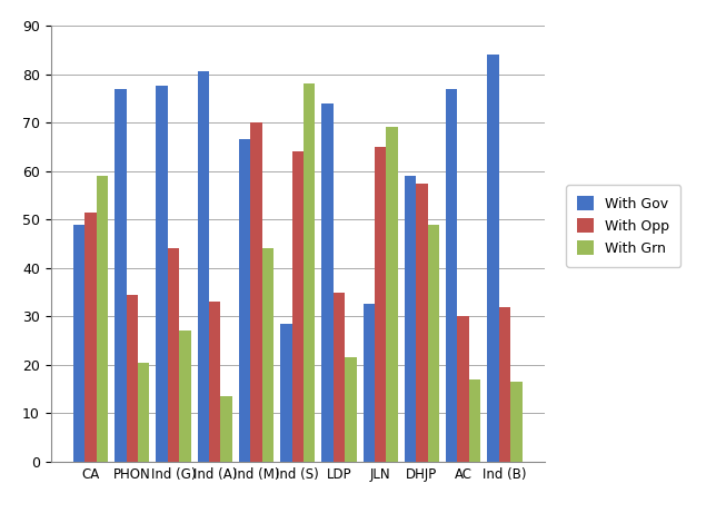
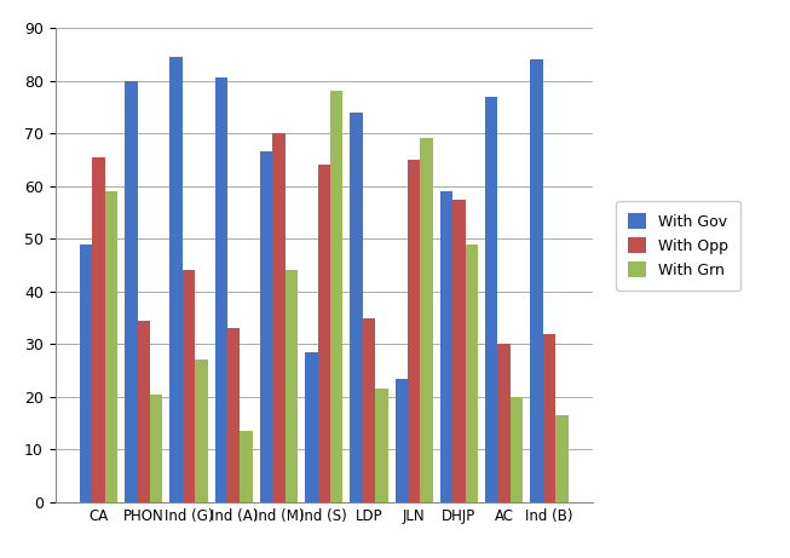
With Opp/CA: 51.5 -> 65.5
With Gov/PHON: 77.0 -> 80.0
With Gov/Ind (G): 77.5 -> 84.5
With Gov/JLN: 32.5 -> 23.5
With Grn/AC: 17.0 -> 20.0
